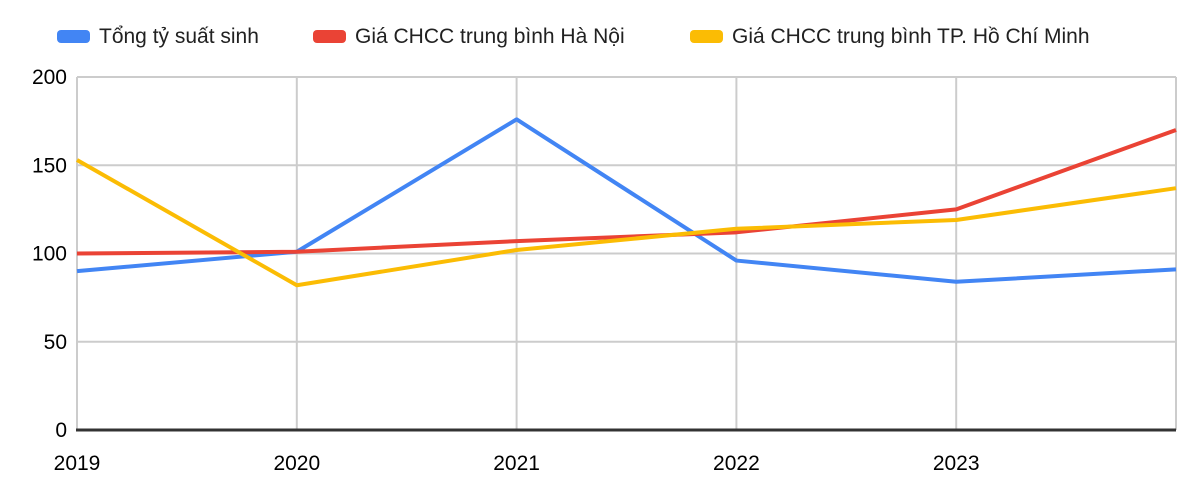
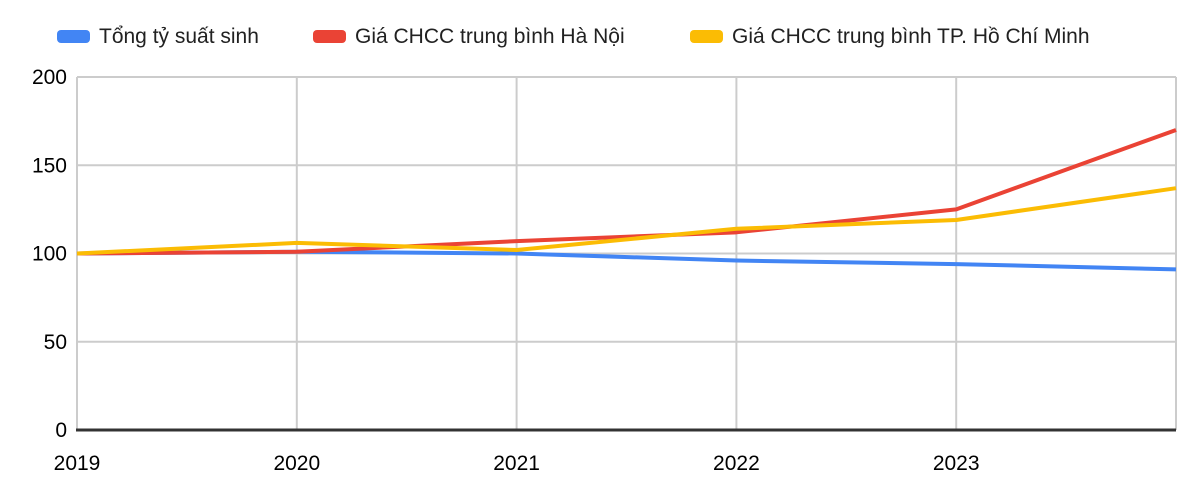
Tổng tỷ suất sinh/2019: 90 -> 100
Giá CHCC trung bình TP. Hồ Chí Minh/2019: 153 -> 100
Giá CHCC trung bình TP. Hồ Chí Minh/2020: 82 -> 106
Tổng tỷ suất sinh/2021: 176 -> 100
Tổng tỷ suất sinh/2023: 84 -> 94
